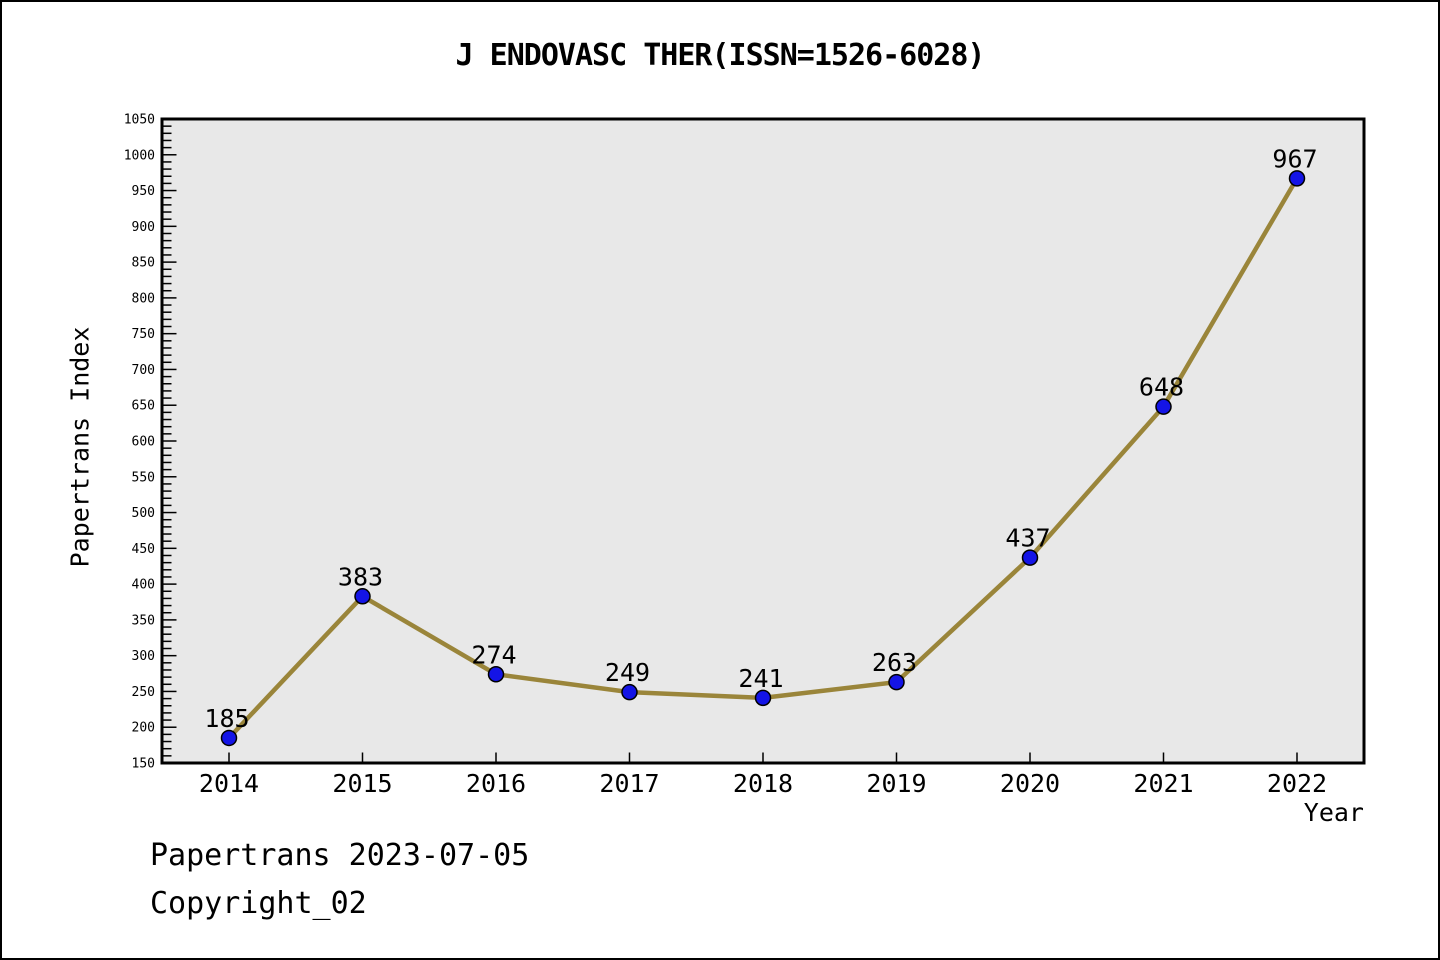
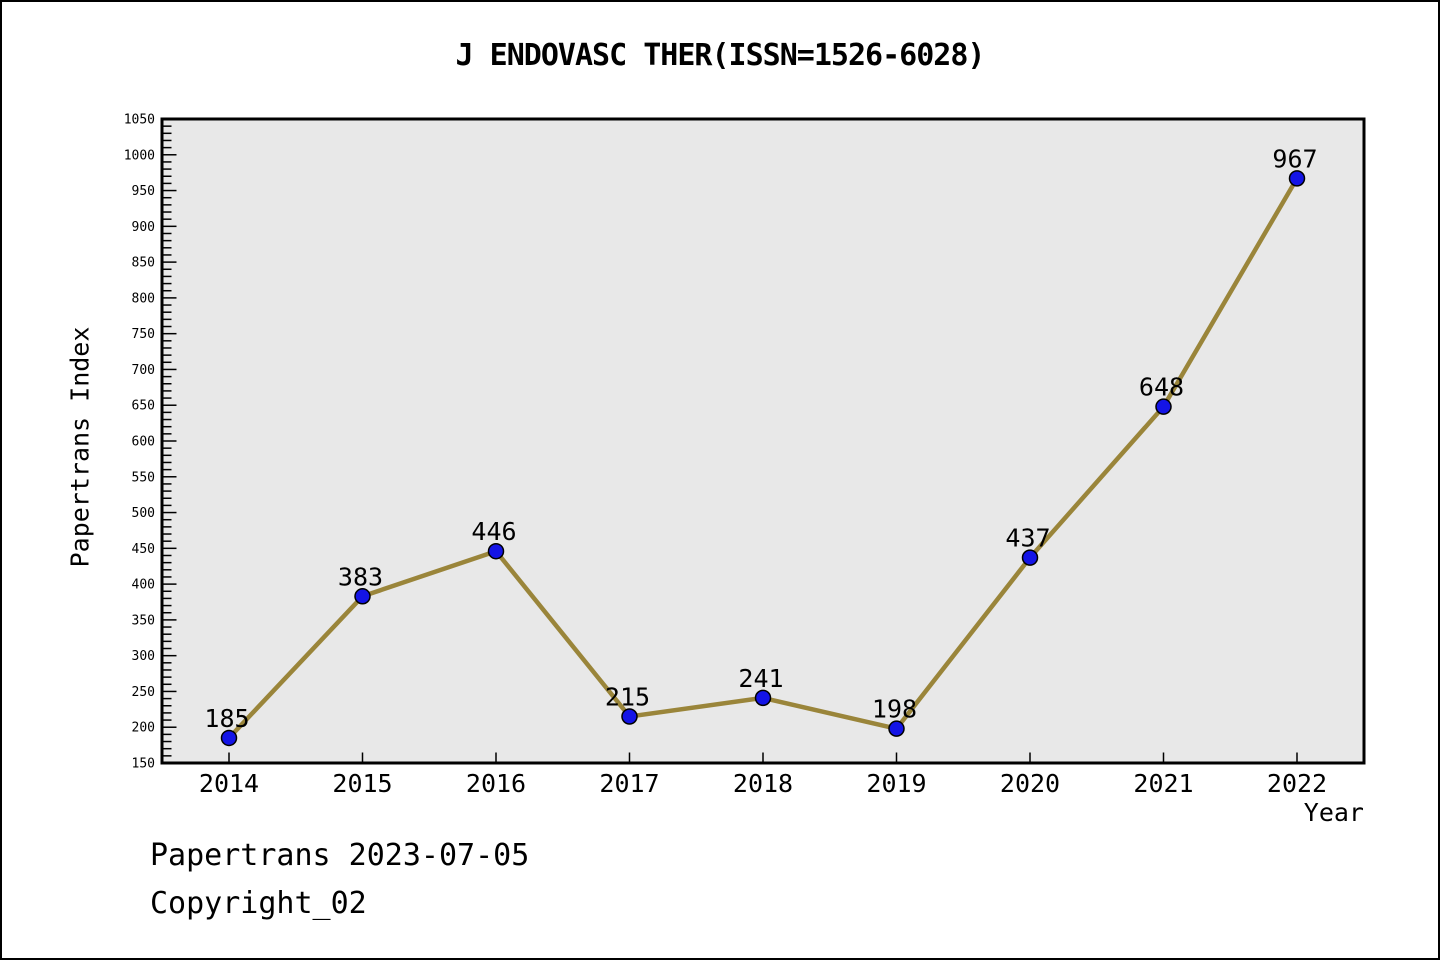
2016: 274 -> 446
2017: 249 -> 215
2019: 263 -> 198
